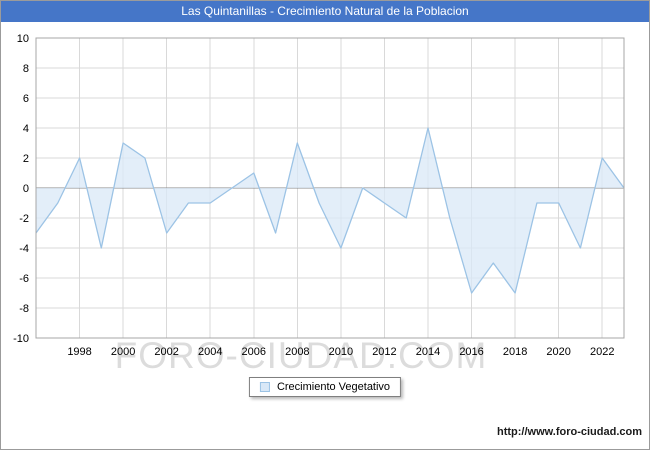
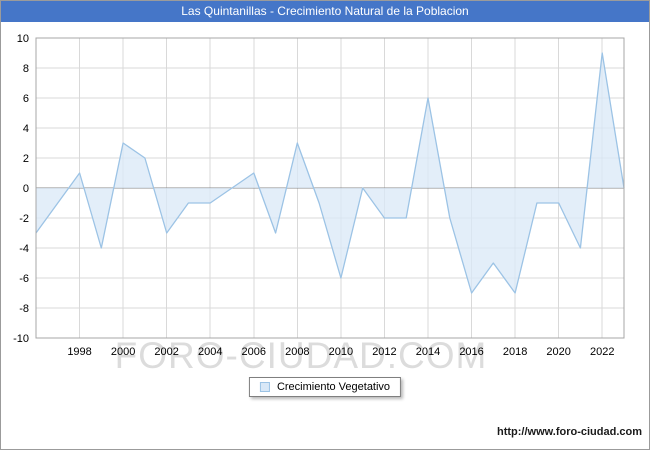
1998: 2 -> 1
2010: -4 -> -6
2012: -1 -> -2
2014: 4 -> 6
2022: 2 -> 9
